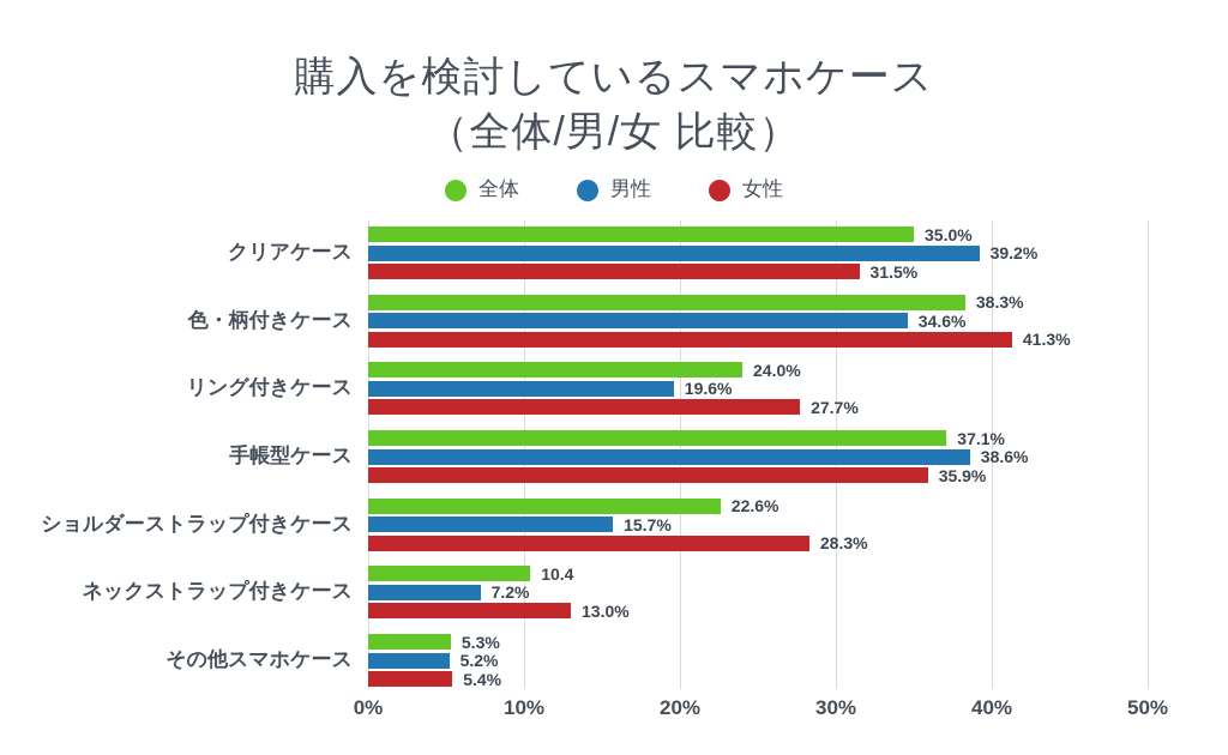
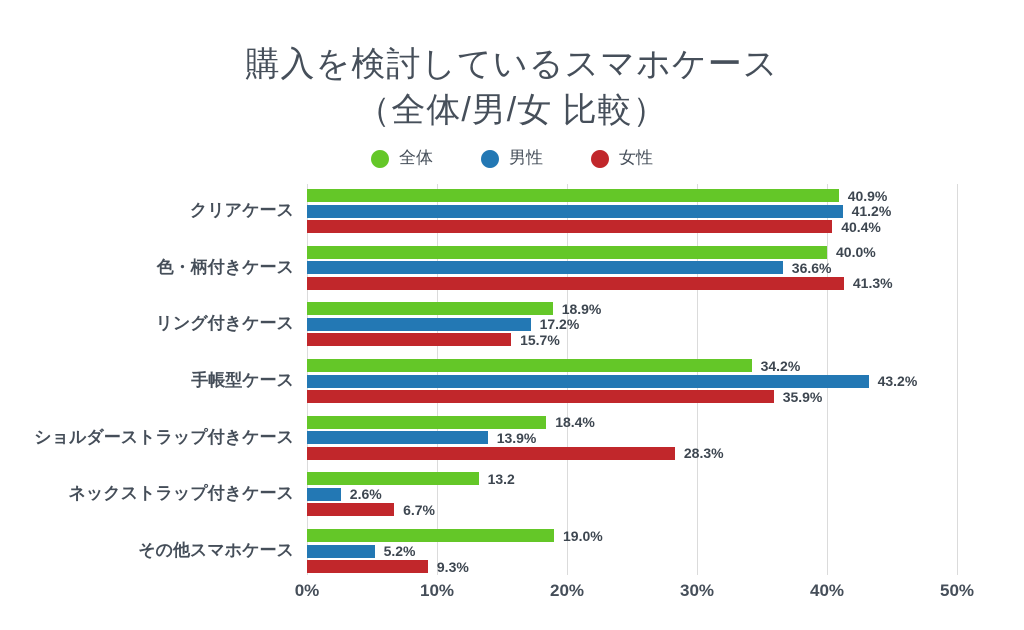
全体/クリアケース: 35.0% -> 40.9%
男性/クリアケース: 39.2% -> 41.2%
女性/クリアケース: 31.5% -> 40.4%
全体/色・柄付きケース: 38.3% -> 40.0%
男性/色・柄付きケース: 34.6% -> 36.6%
全体/リング付きケース: 24.0% -> 18.9%
男性/リング付きケース: 19.6% -> 17.2%
女性/リング付きケース: 27.7% -> 15.7%
全体/手帳型ケース: 37.1% -> 34.2%
男性/手帳型ケース: 38.6% -> 43.2%
全体/ショルダーストラップ付きケース: 22.6% -> 18.4%
男性/ショルダーストラップ付きケース: 15.7% -> 13.9%
全体/ネックストラップ付きケース: 10.4 -> 13.2
男性/ネックストラップ付きケース: 7.2% -> 2.6%
女性/ネックストラップ付きケース: 13.0% -> 6.7%
全体/その他スマホケース: 5.3% -> 19.0%
女性/その他スマホケース: 5.4% -> 9.3%
